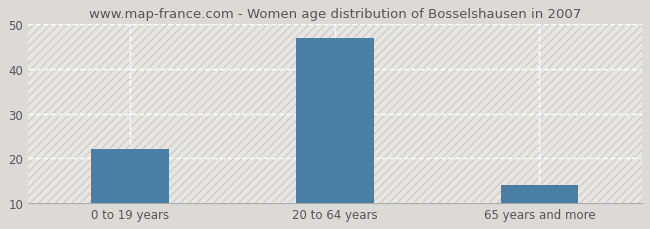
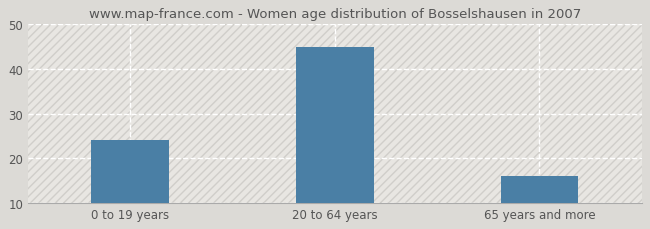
0 to 19 years: 22 -> 24
20 to 64 years: 47 -> 45
65 years and more: 14 -> 16
